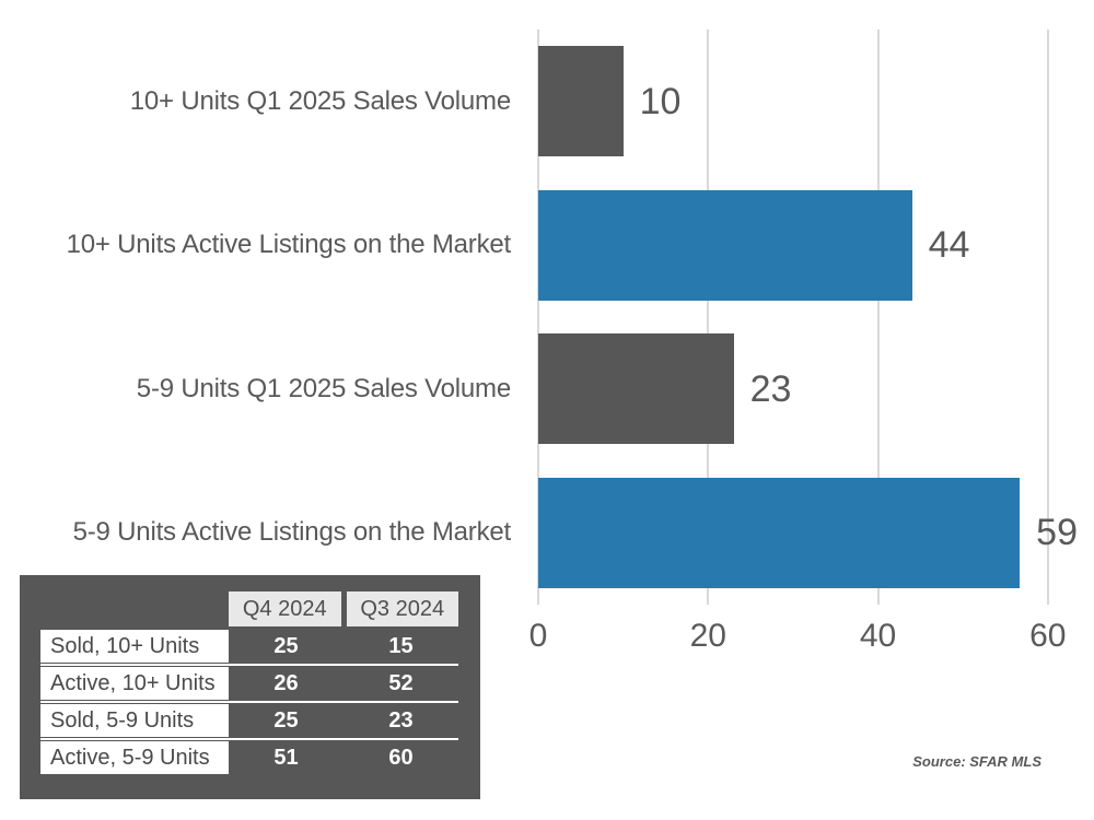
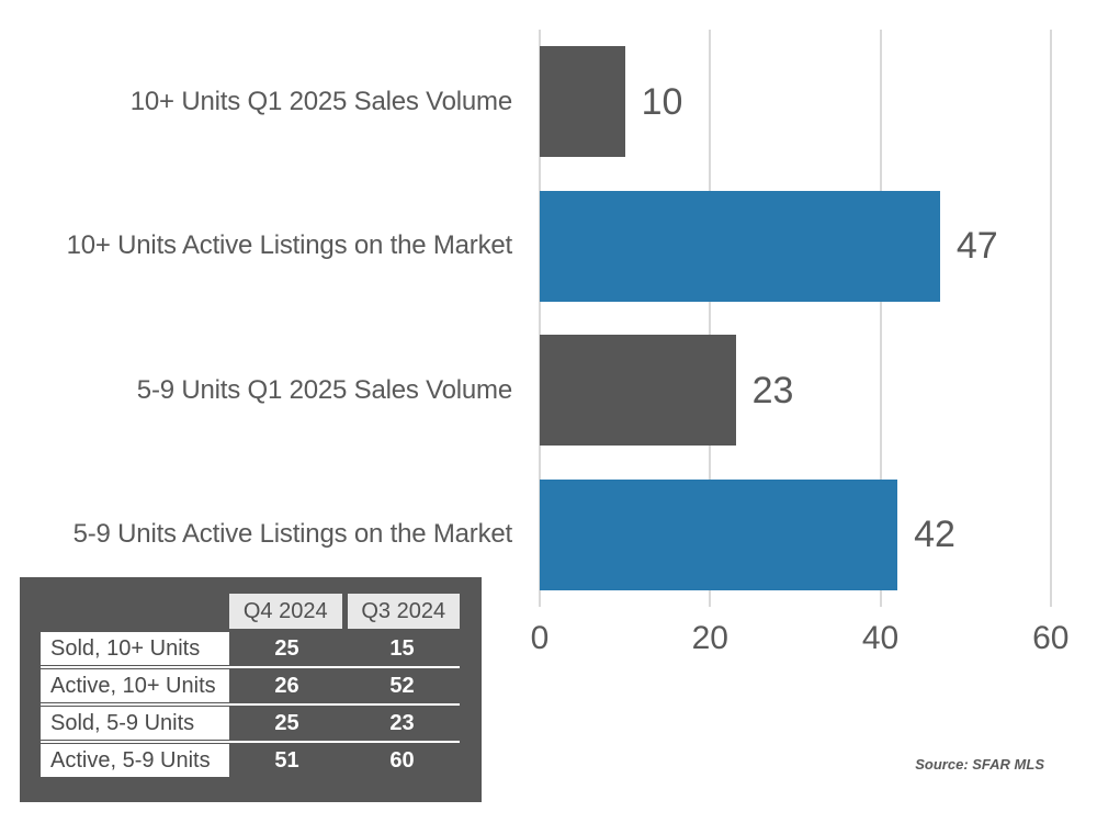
10+ Units Active Listings on the Market: 44 -> 47
5-9 Units Active Listings on the Market: 59 -> 42
